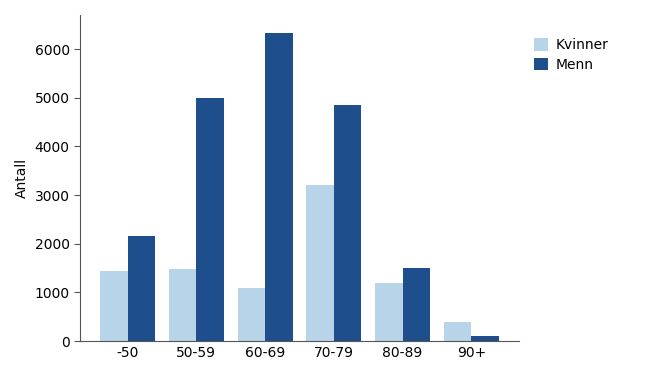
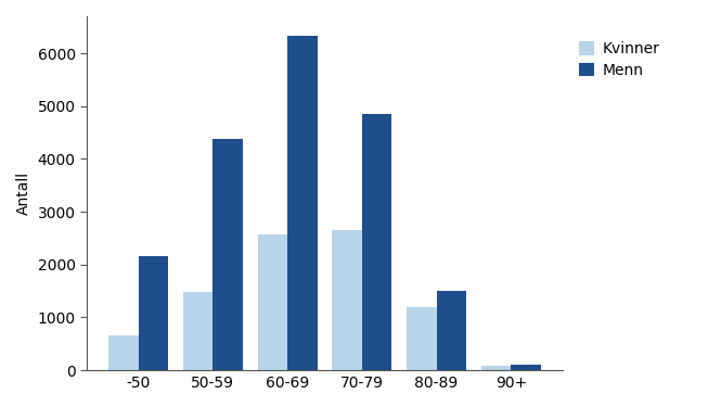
Kvinner/-50: 1450 -> 650
Menn/50-59: 5000 -> 4370
Kvinner/60-69: 1100 -> 2580
Kvinner/70-79: 3200 -> 2650
Kvinner/90+: 400 -> 80
